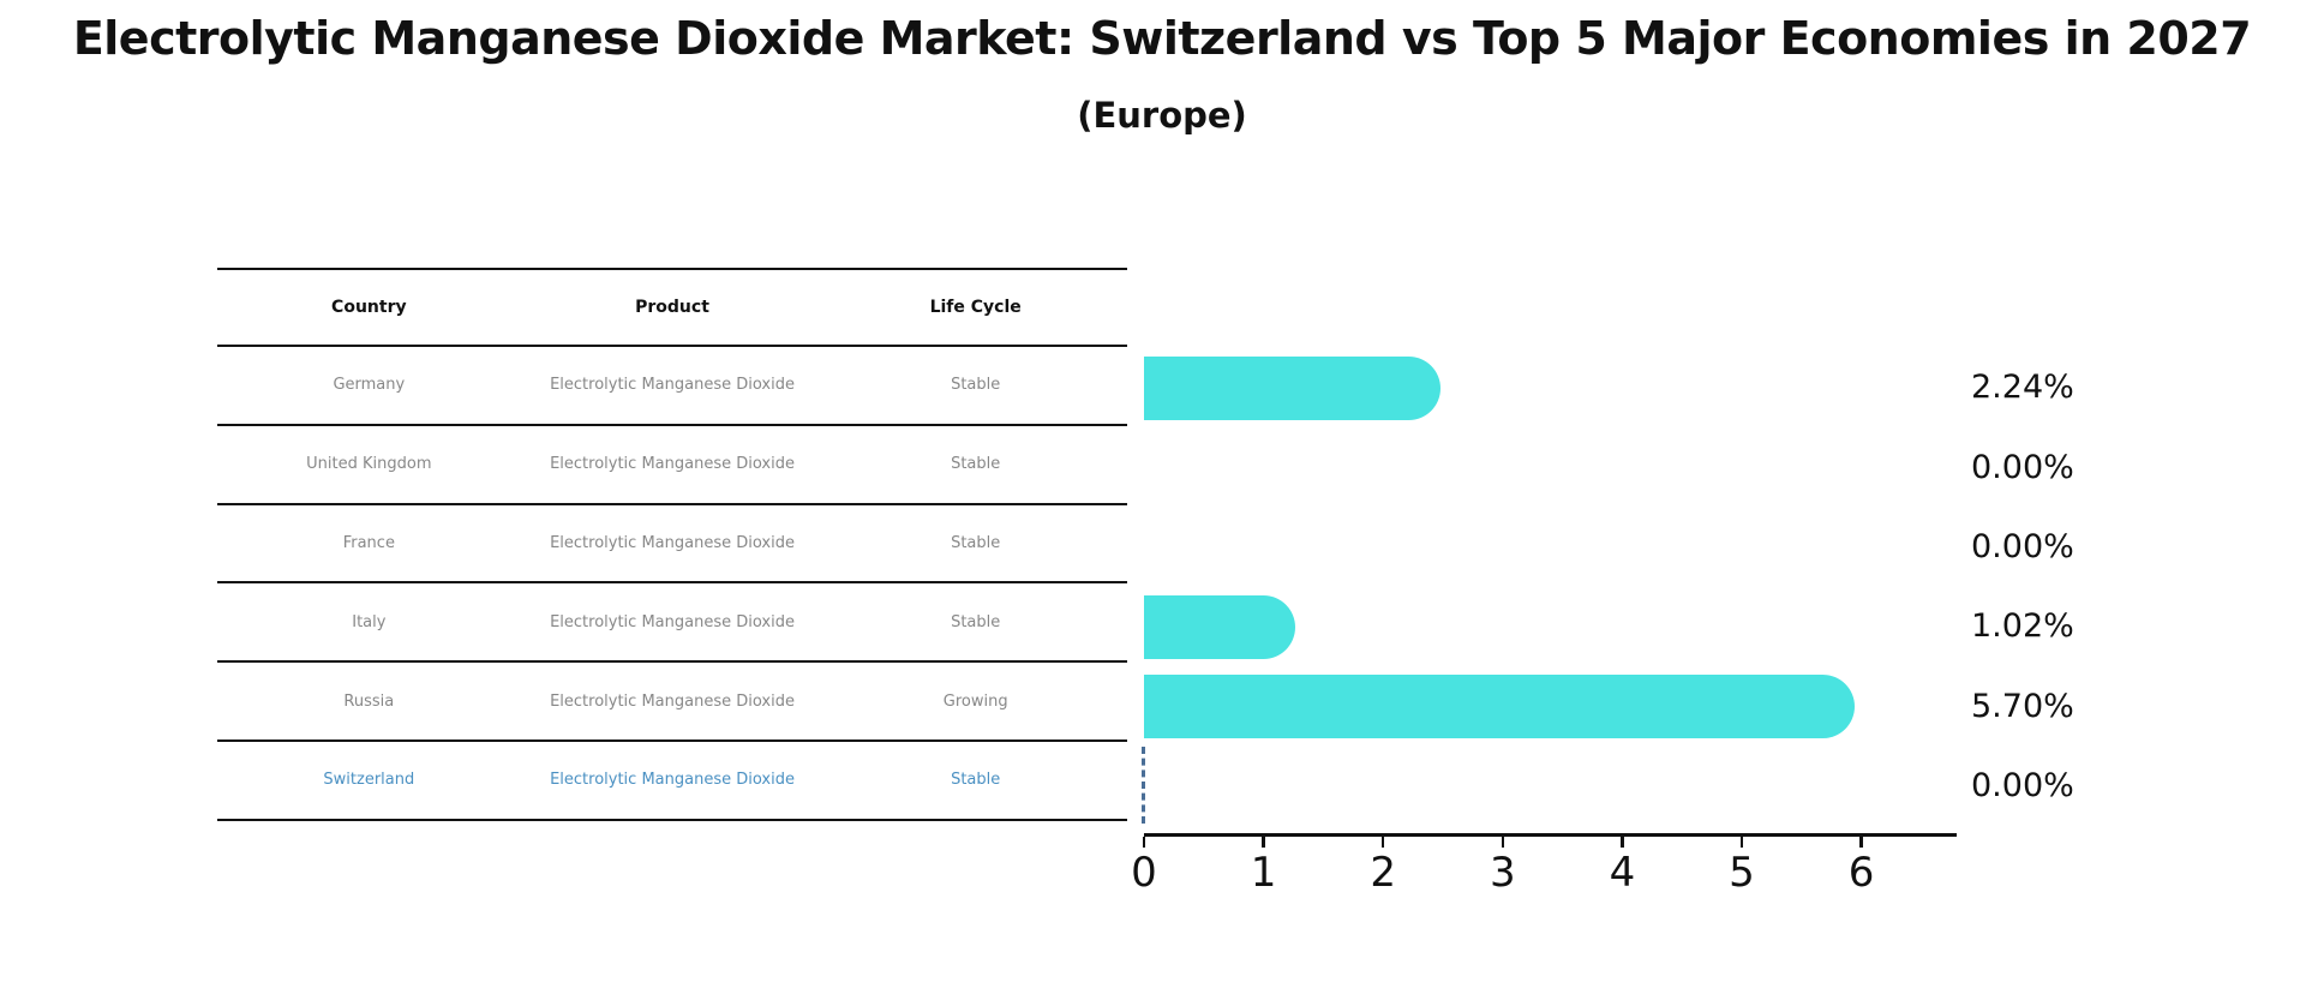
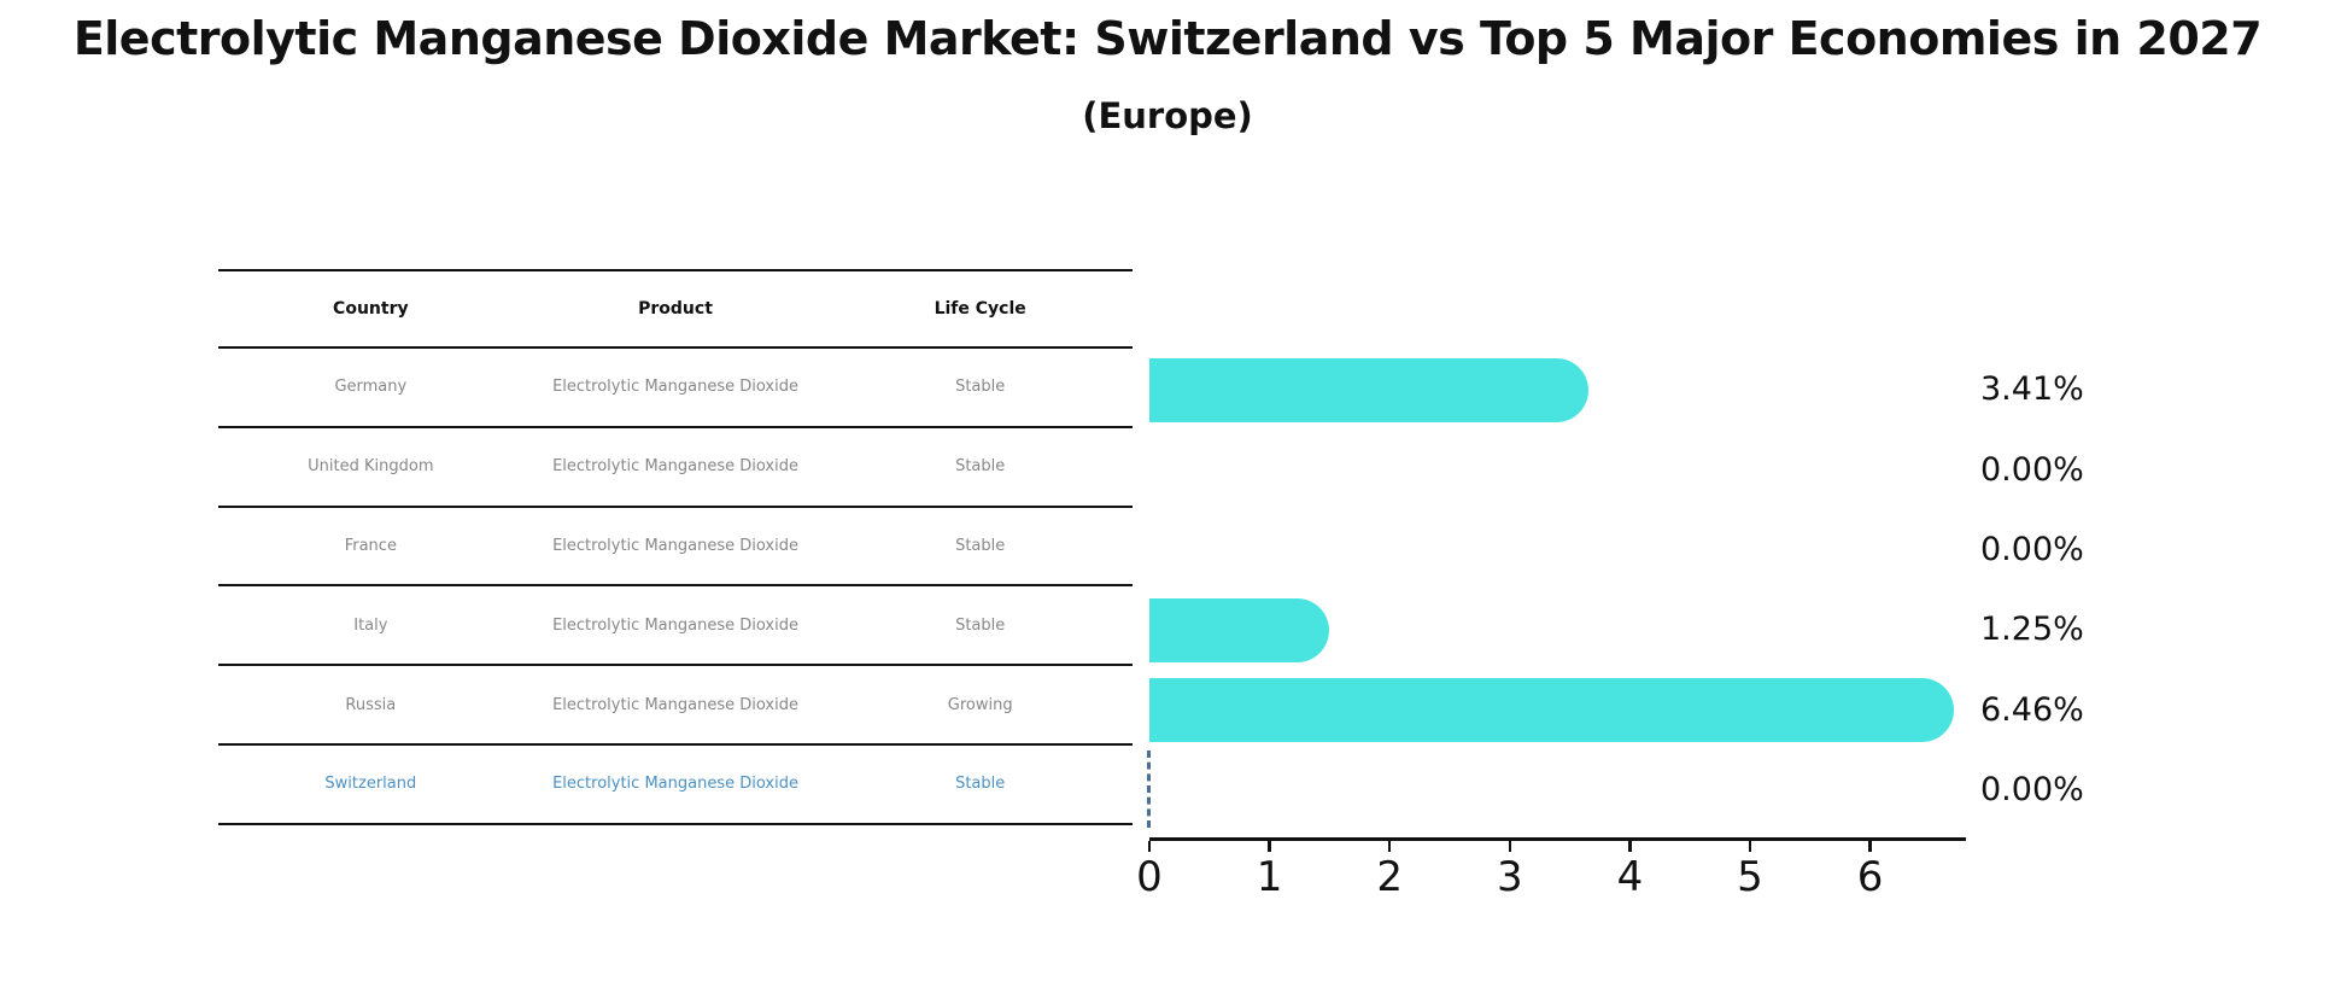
Germany: 2.24% -> 3.41%
Italy: 1.02% -> 1.25%
Russia: 5.70% -> 6.46%
